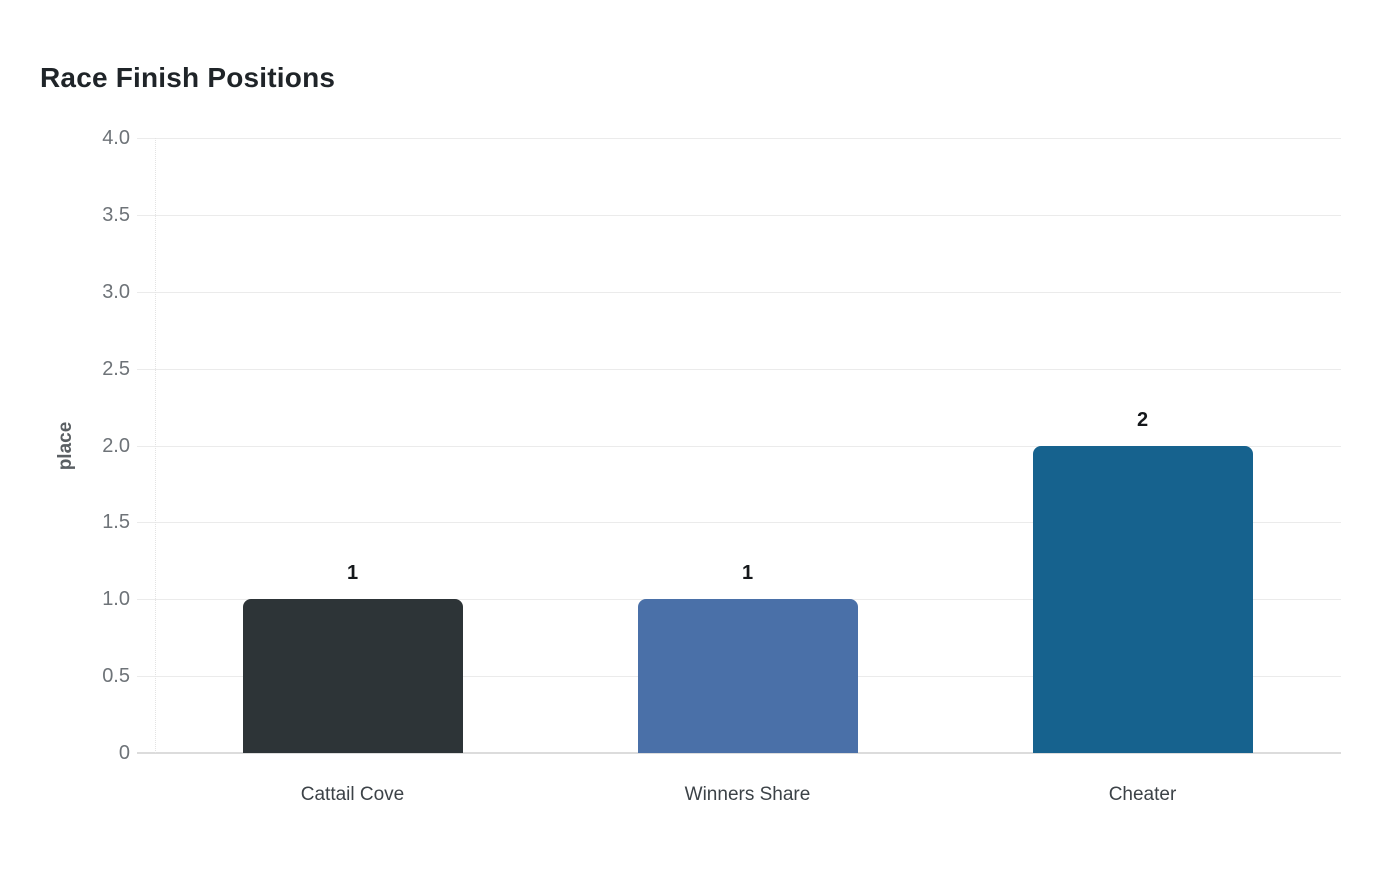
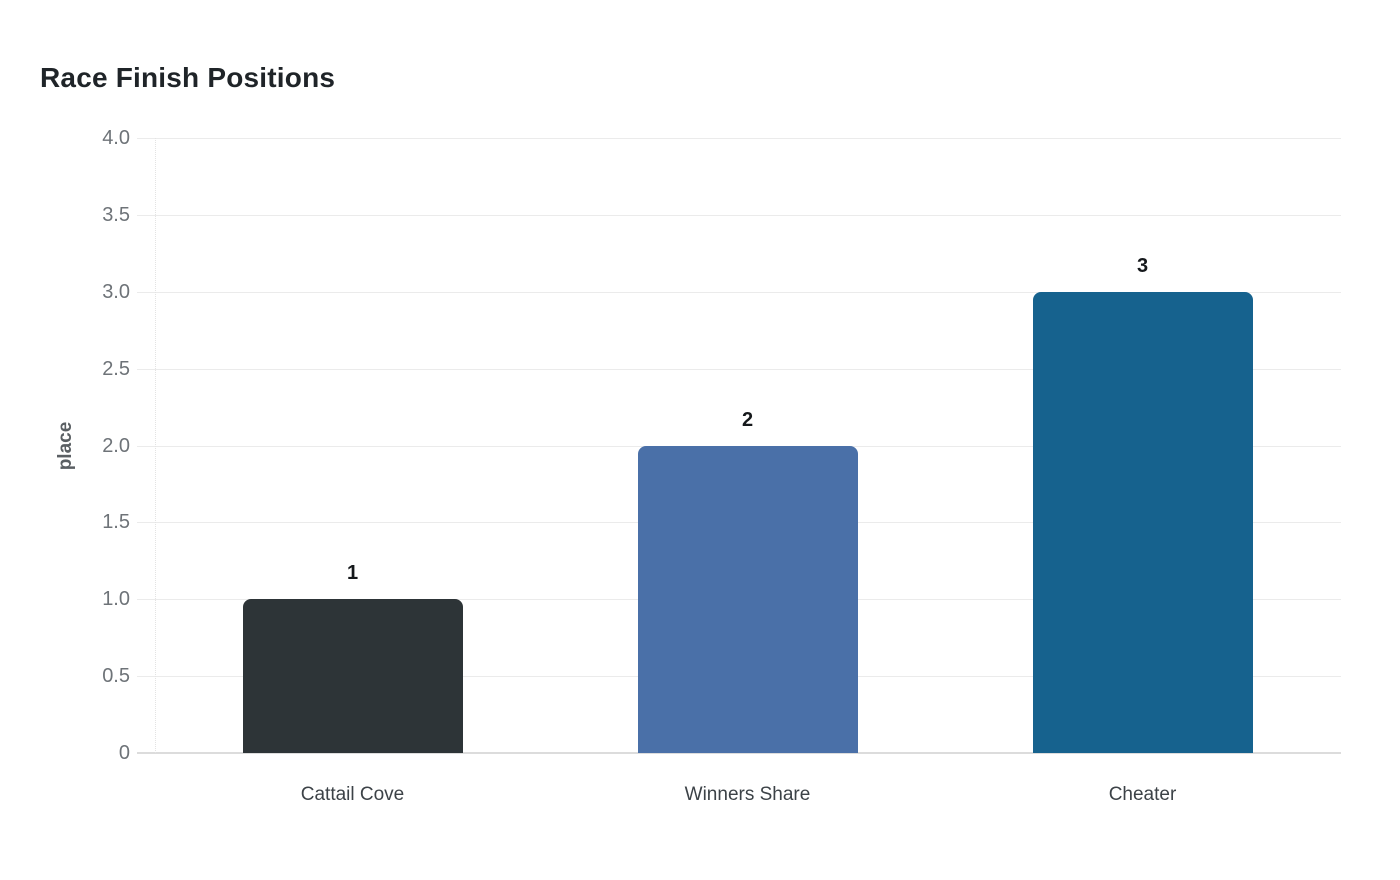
Winners Share: 1 -> 2
Cheater: 2 -> 3
